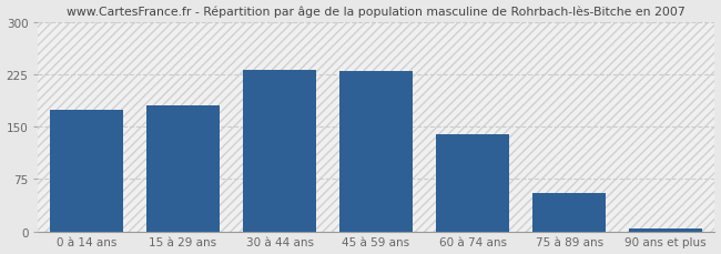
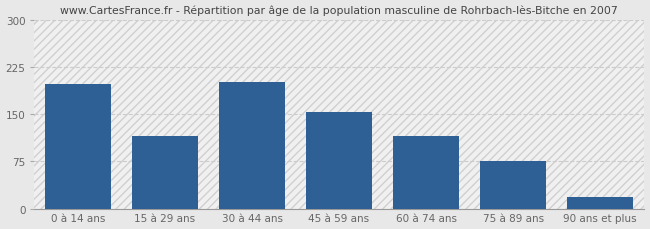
0 à 14 ans: 175 -> 198
15 à 29 ans: 180 -> 116
30 à 44 ans: 232 -> 202
45 à 59 ans: 230 -> 154
60 à 74 ans: 140 -> 116
75 à 89 ans: 55 -> 76
90 ans et plus: 4 -> 18
